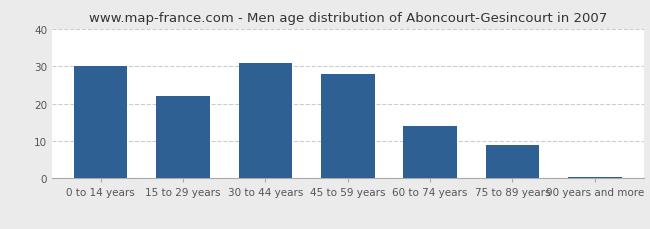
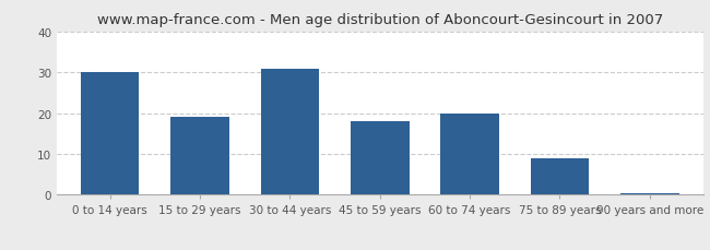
15 to 29 years: 22.0 -> 19.0
45 to 59 years: 28.0 -> 18.0
60 to 74 years: 14.0 -> 20.0
